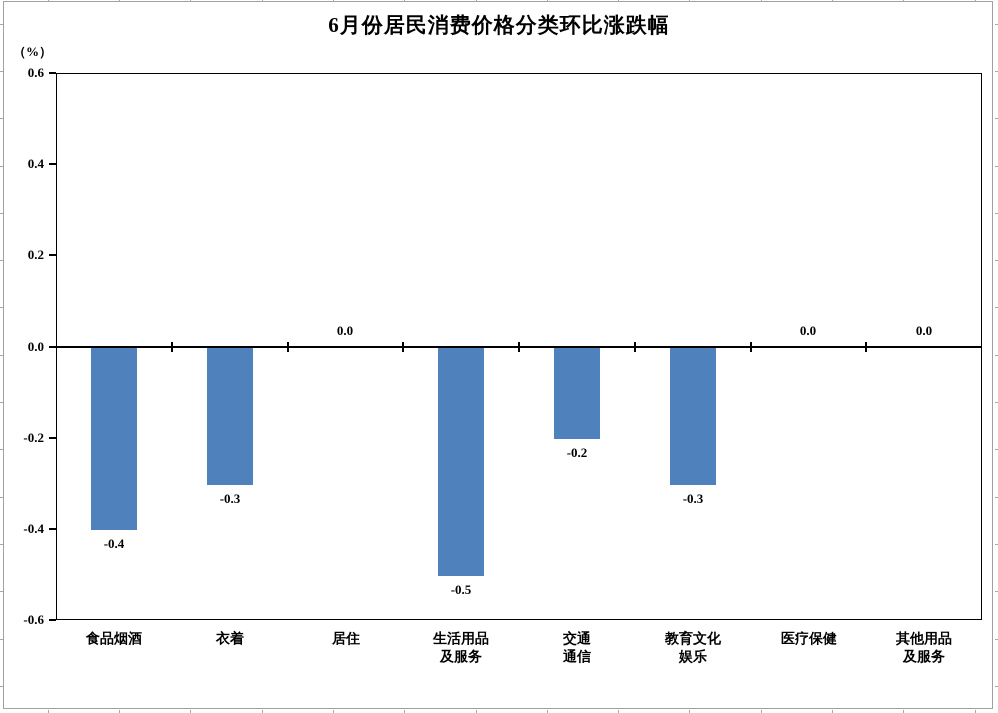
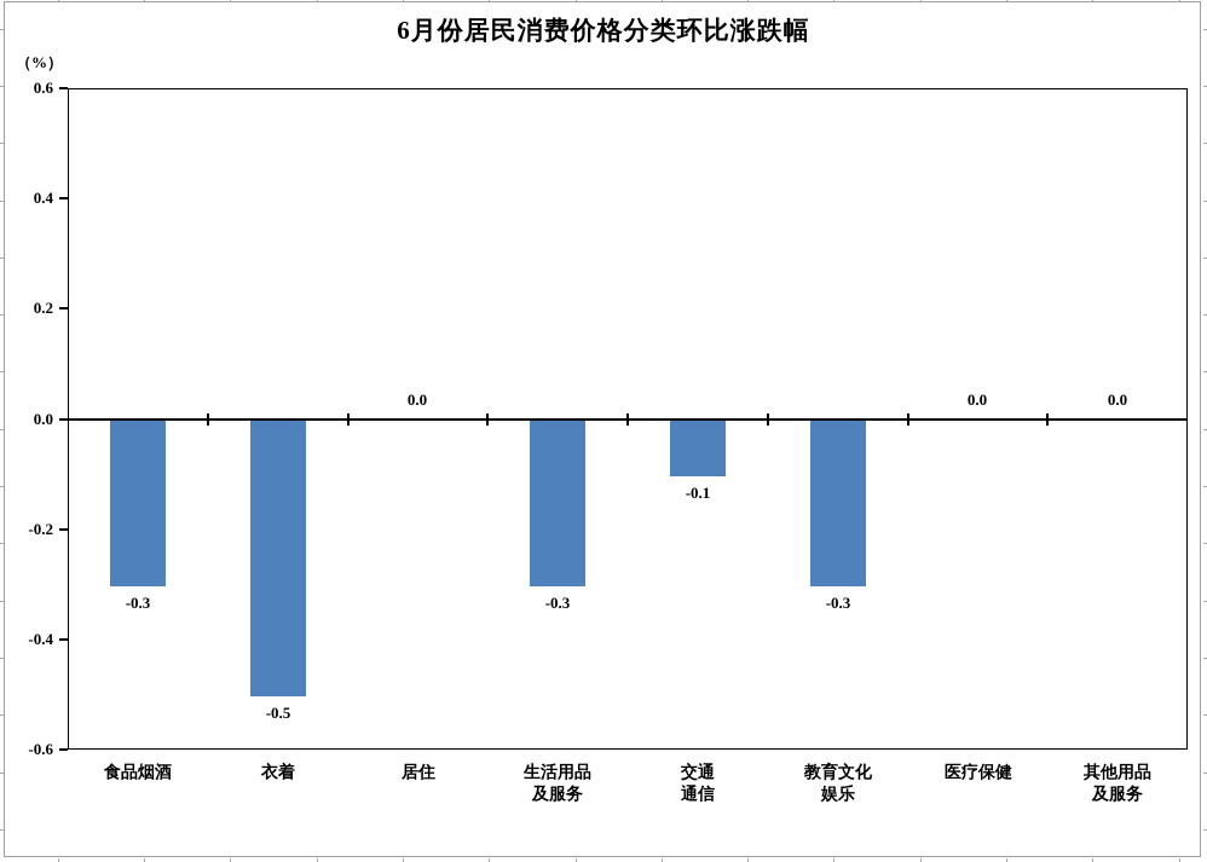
食品烟酒: -0.4 -> -0.3
衣着: -0.3 -> -0.5
生活用品及服务: -0.5 -> -0.3
交通通信: -0.2 -> -0.1
